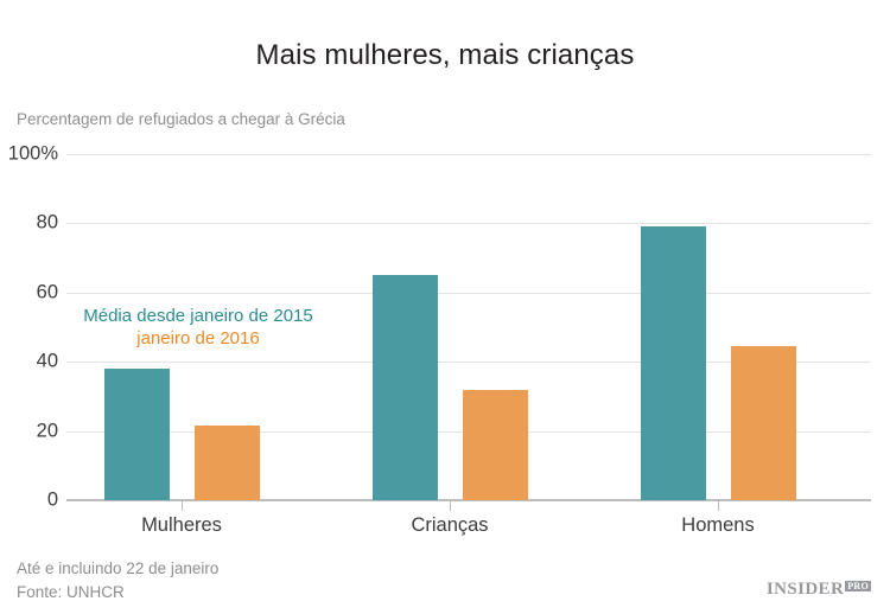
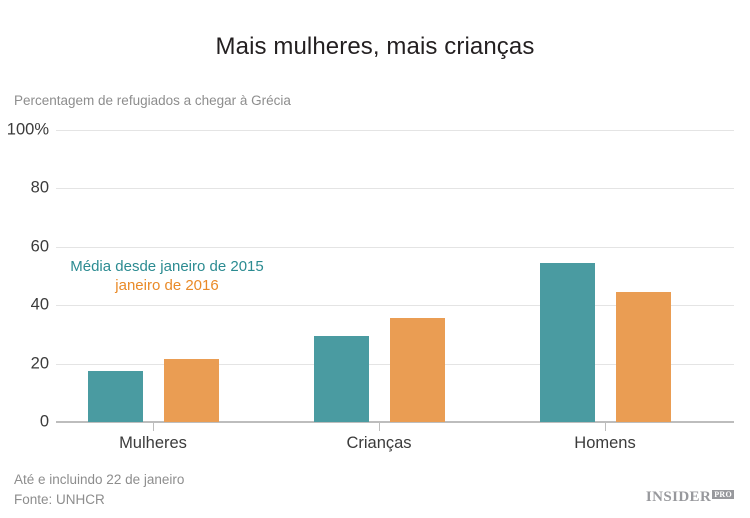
Média desde janeiro de 2015/Mulheres: 38% -> 18%
Média desde janeiro de 2015/Crianças: 65% -> 30%
janeiro de 2016/Crianças: 32% -> 36%
Média desde janeiro de 2015/Homens: 79% -> 54%
